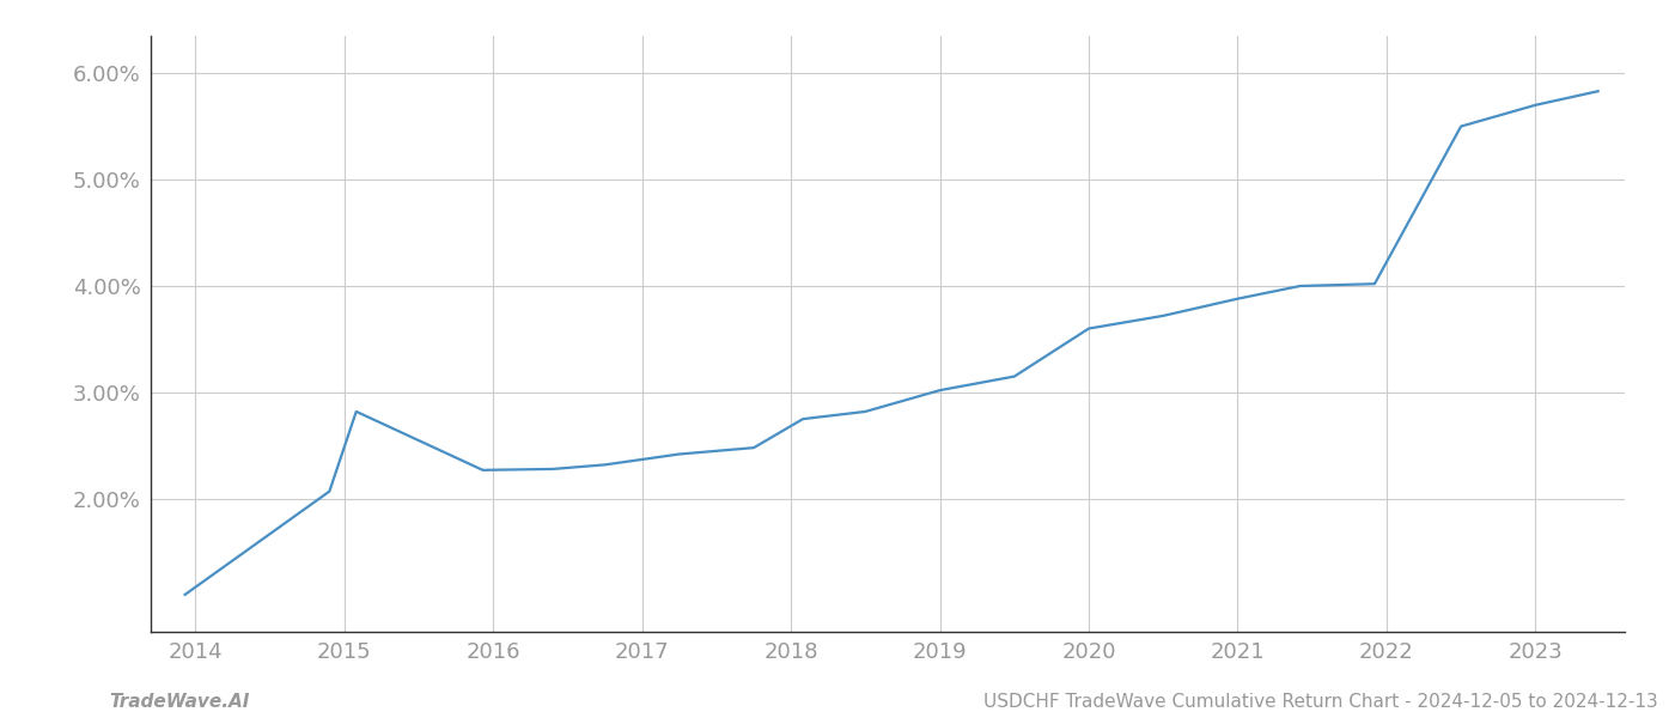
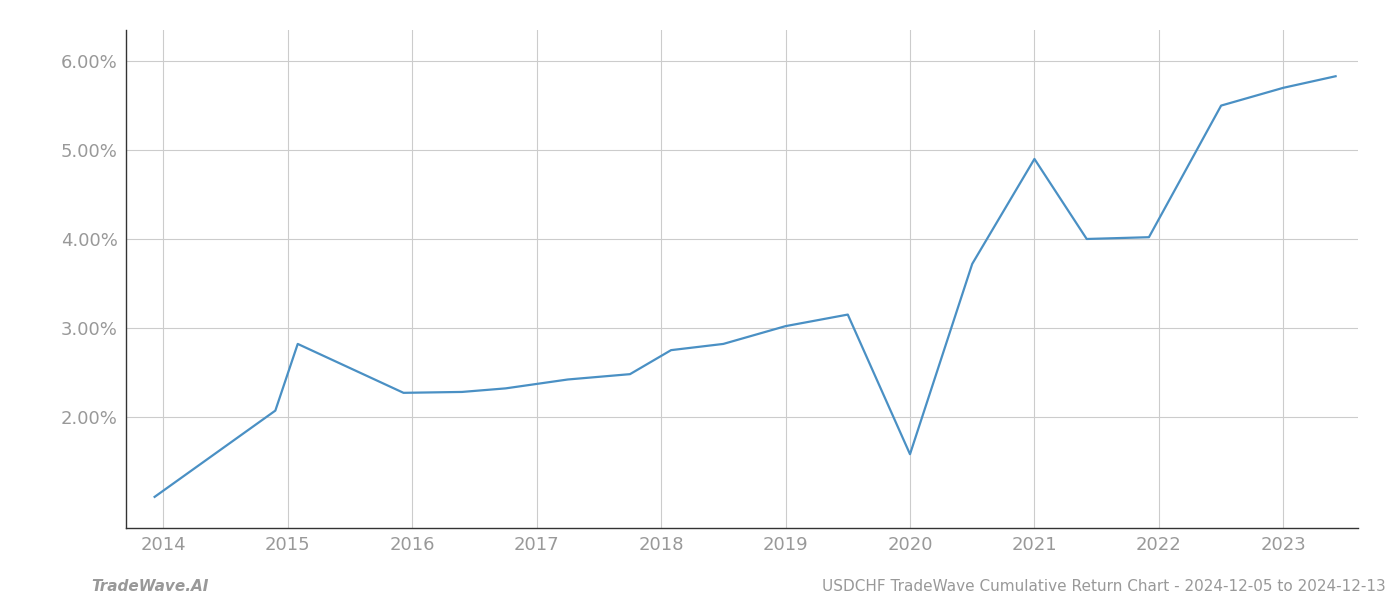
2020: 3.60% -> 1.58%
2021: 3.88% -> 4.90%
